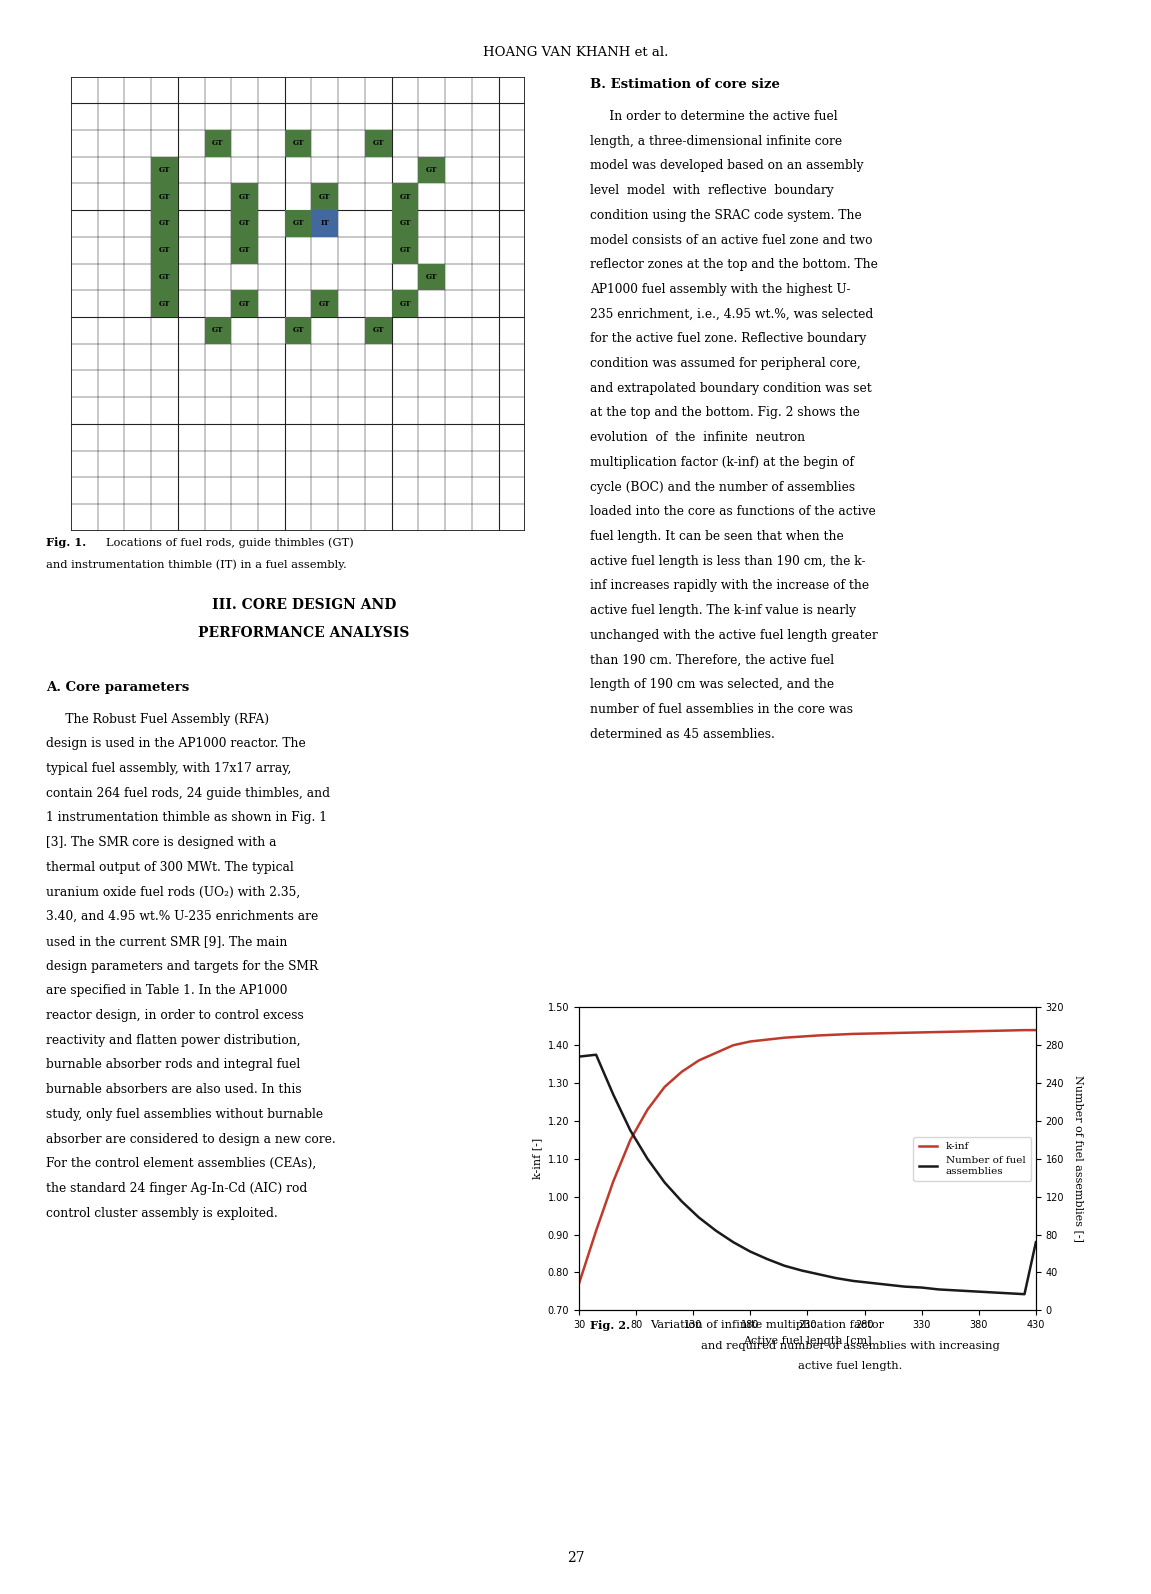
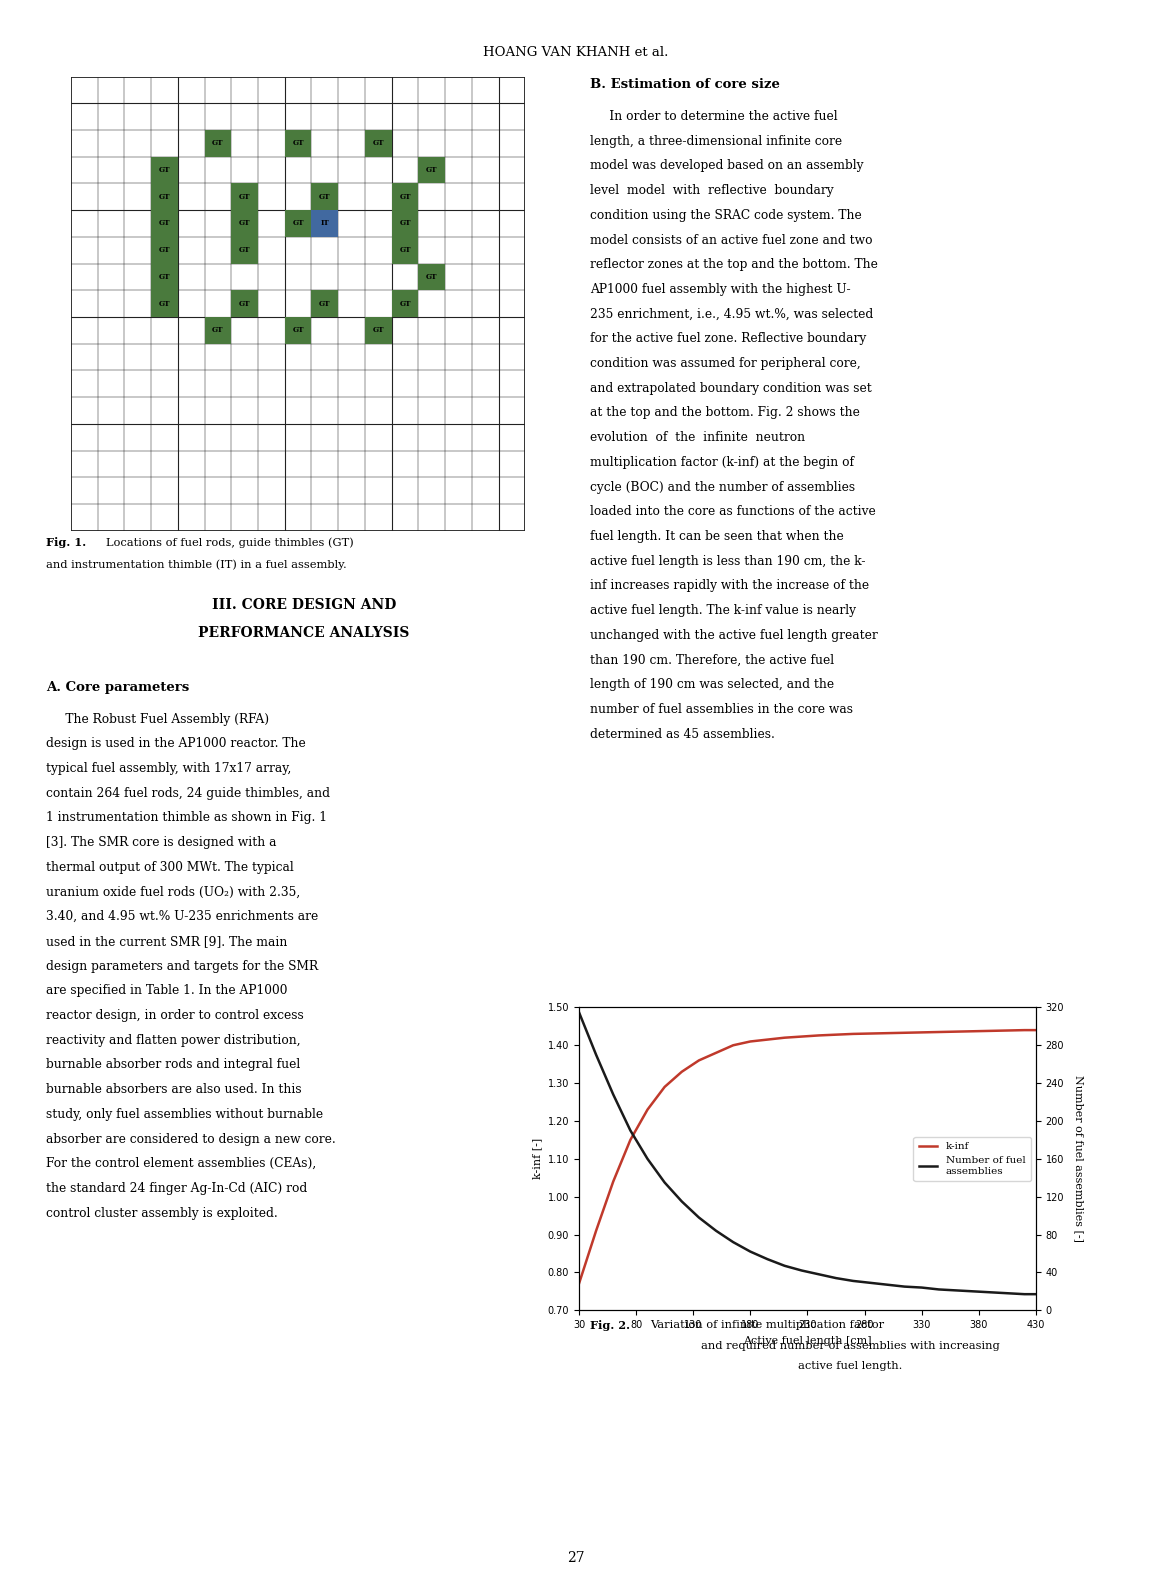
Number of fuel assemblies/30: 268 -> 315
Number of fuel assemblies/430: 72 -> 17
